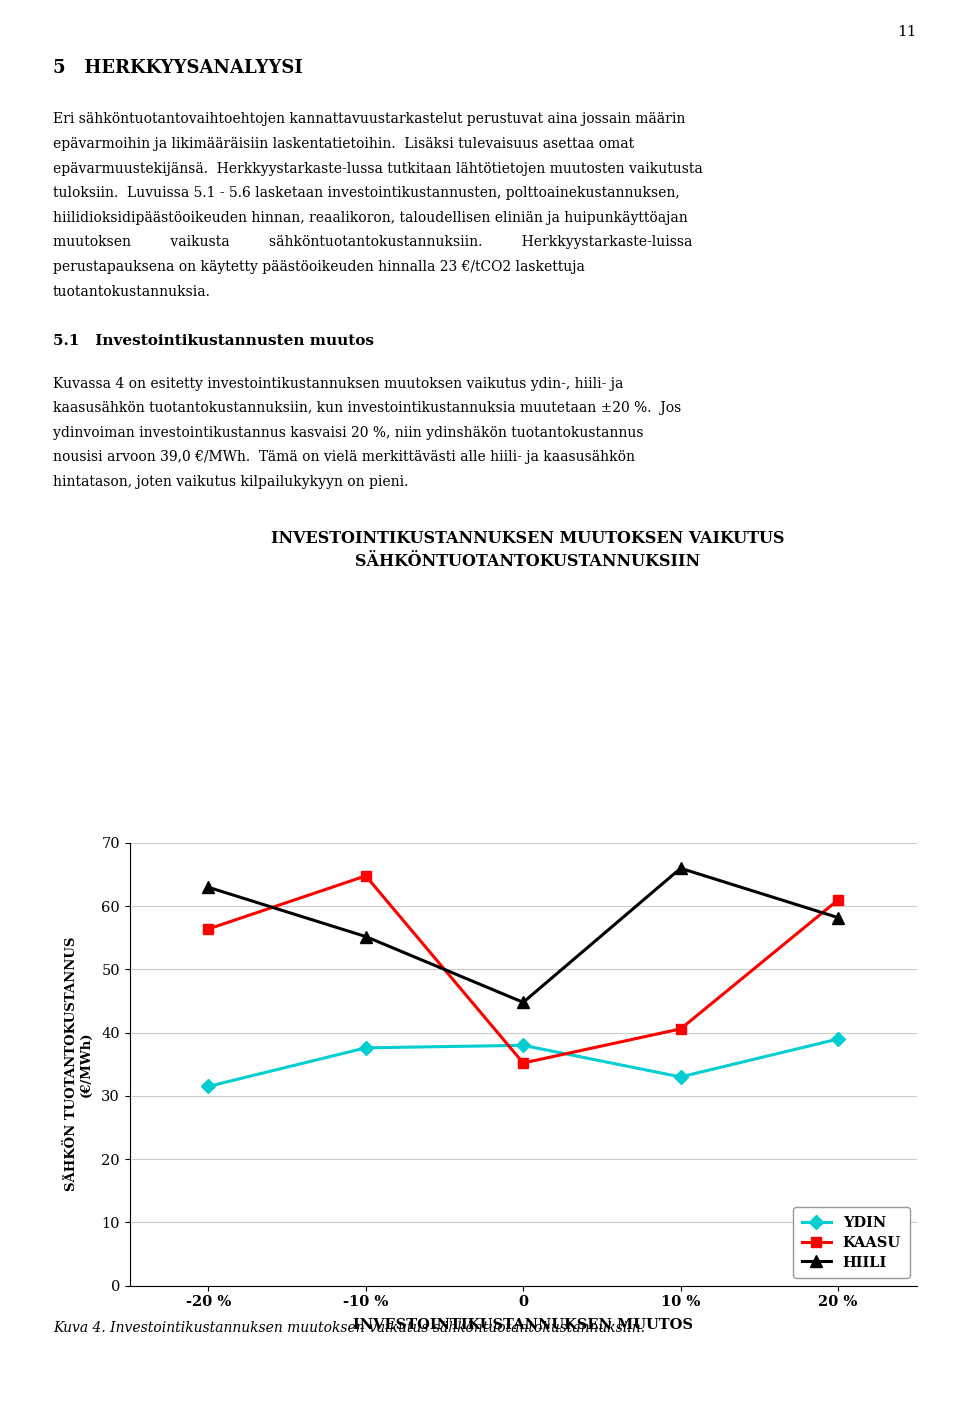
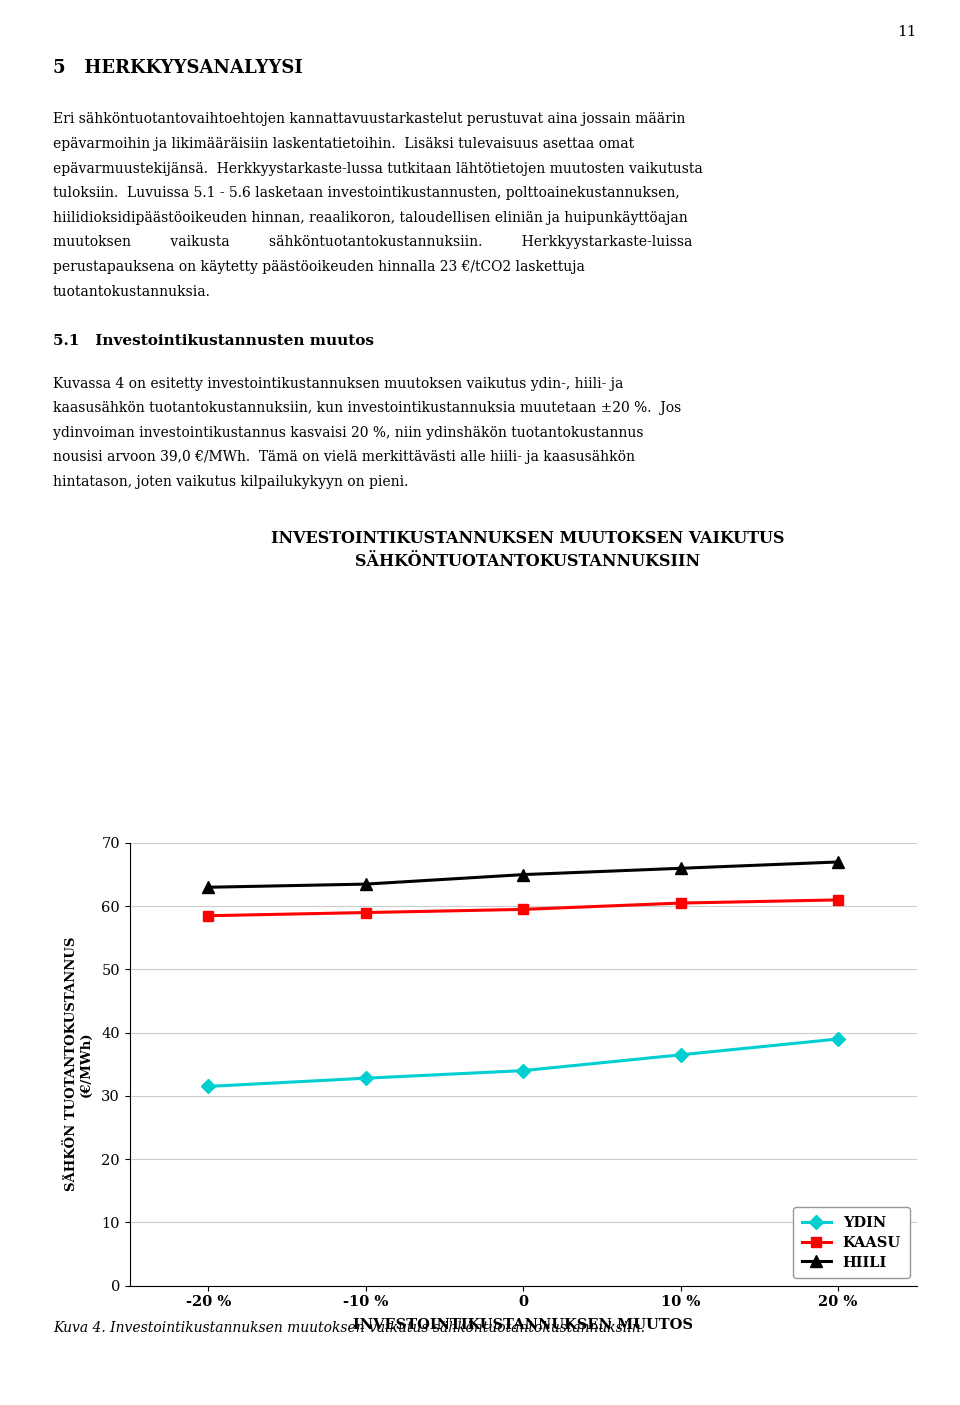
KAASU/-20 %: 56.4 -> 58.5
YDIN/-10 %: 37.6 -> 32.8
KAASU/-10 %: 64.8 -> 59.0
HIILI/-10 %: 55.2 -> 63.5
YDIN/0: 38.0 -> 34.0
KAASU/0: 35.2 -> 59.5
HIILI/0: 44.8 -> 65.0
YDIN/10 %: 33.0 -> 36.5
KAASU/10 %: 40.6 -> 60.5
HIILI/20 %: 58.2 -> 67.0
